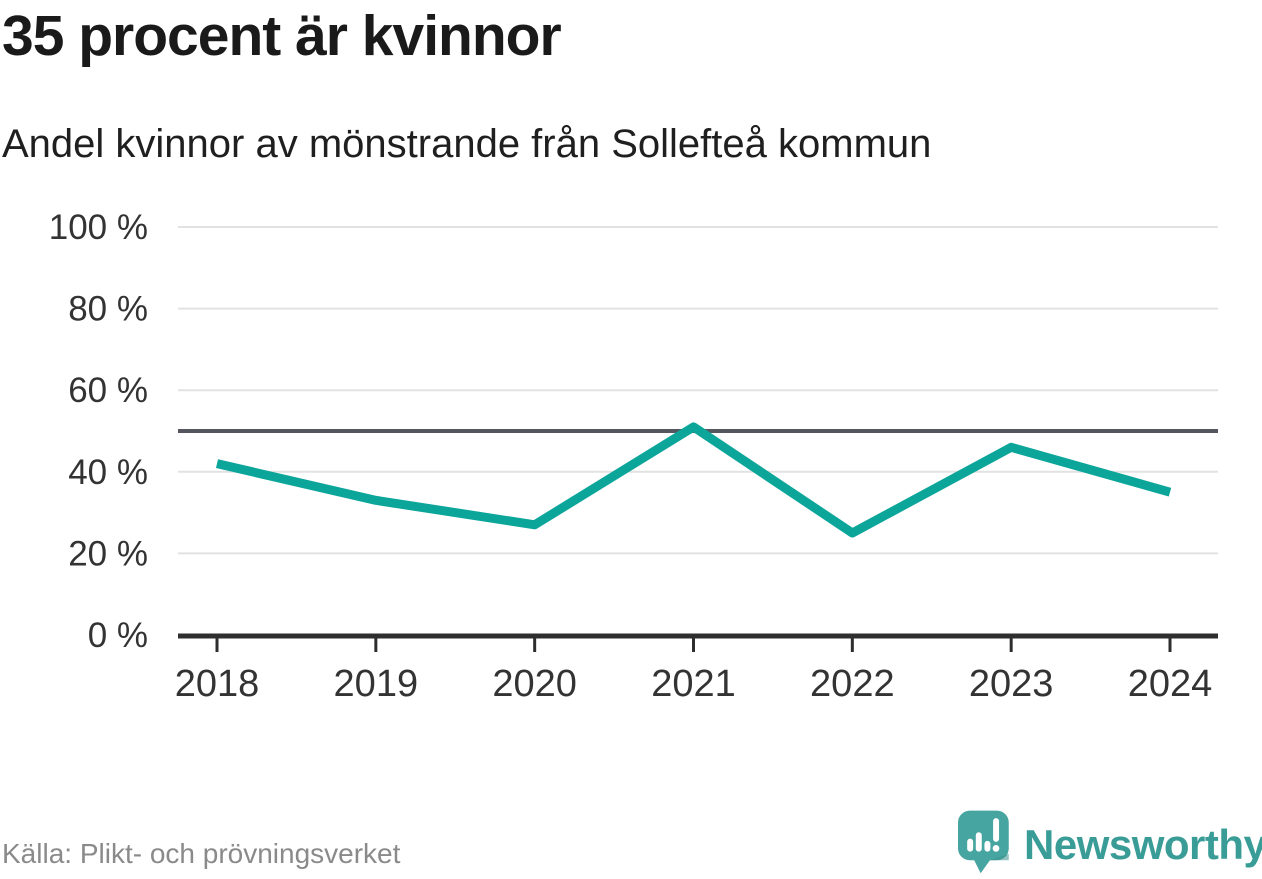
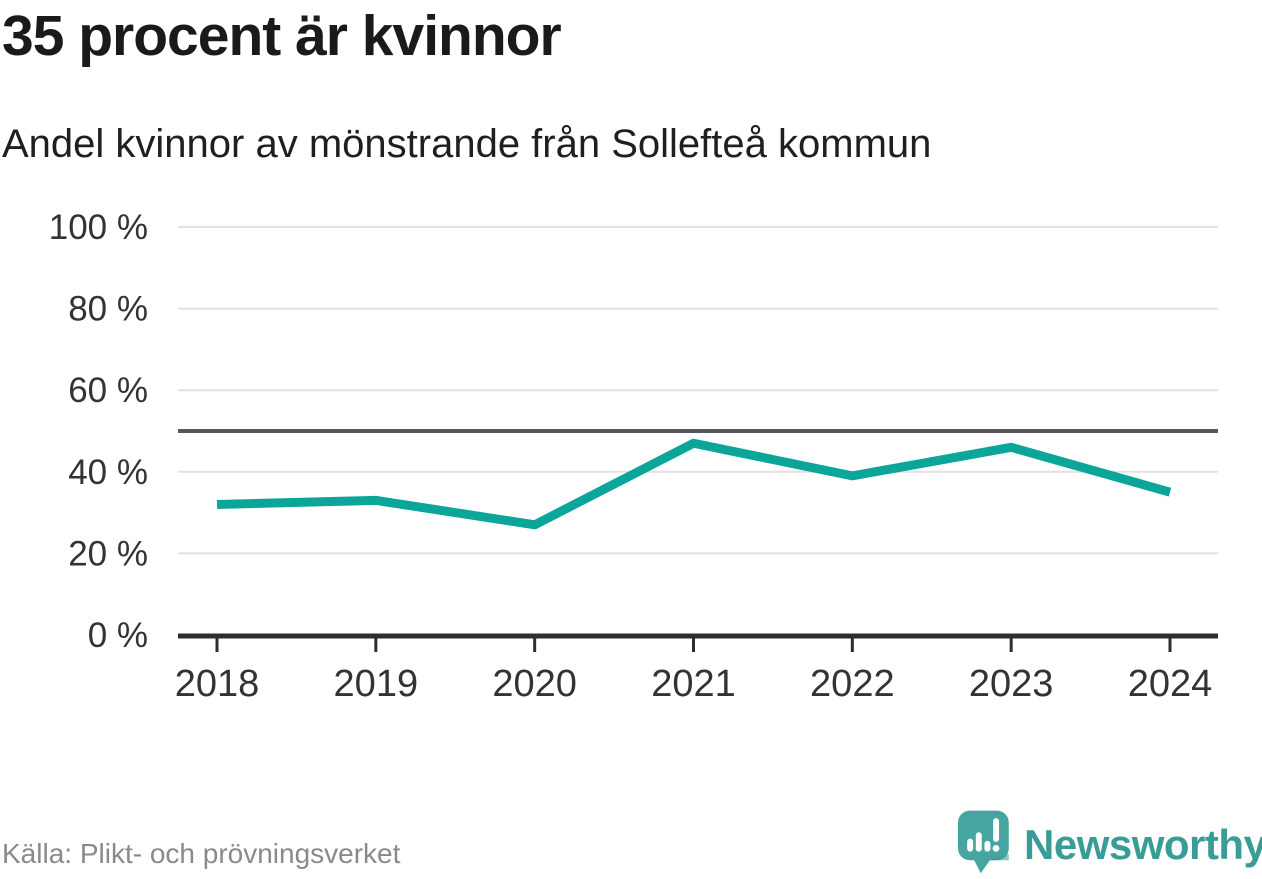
2018: 42% -> 32%
2021: 51% -> 47%
2022: 25% -> 39%
